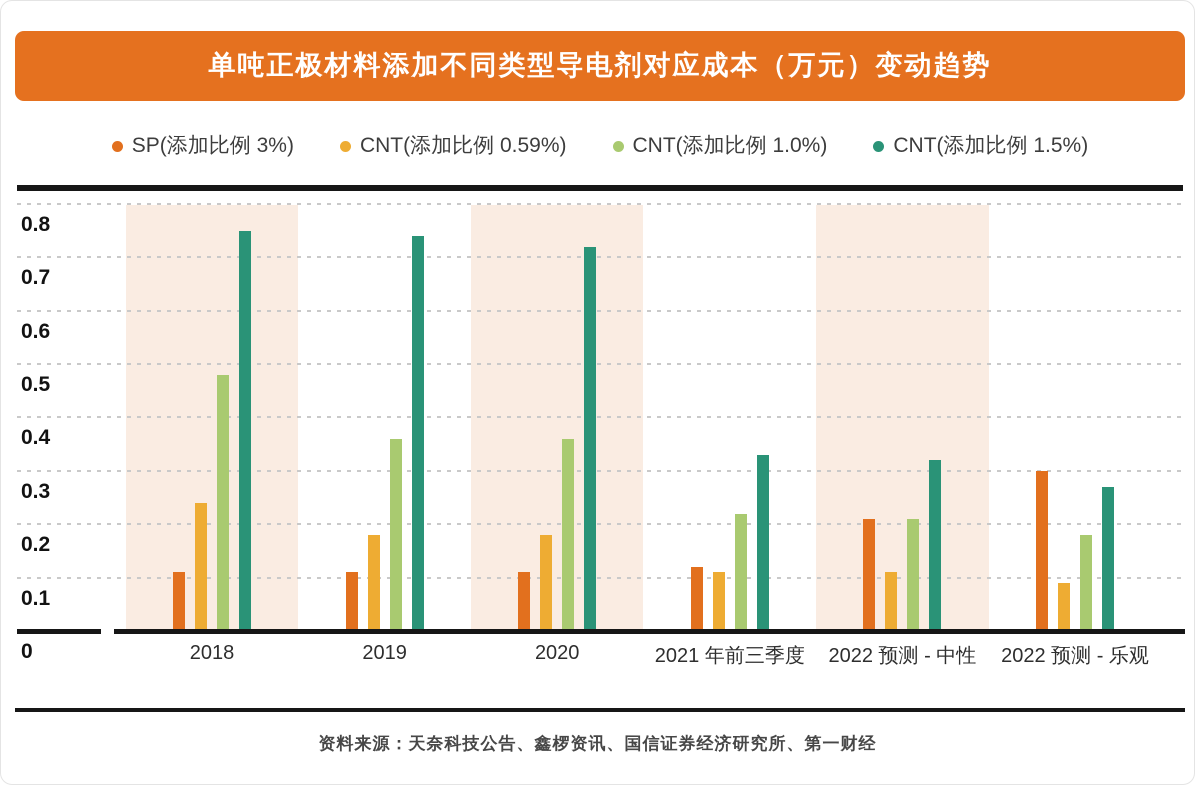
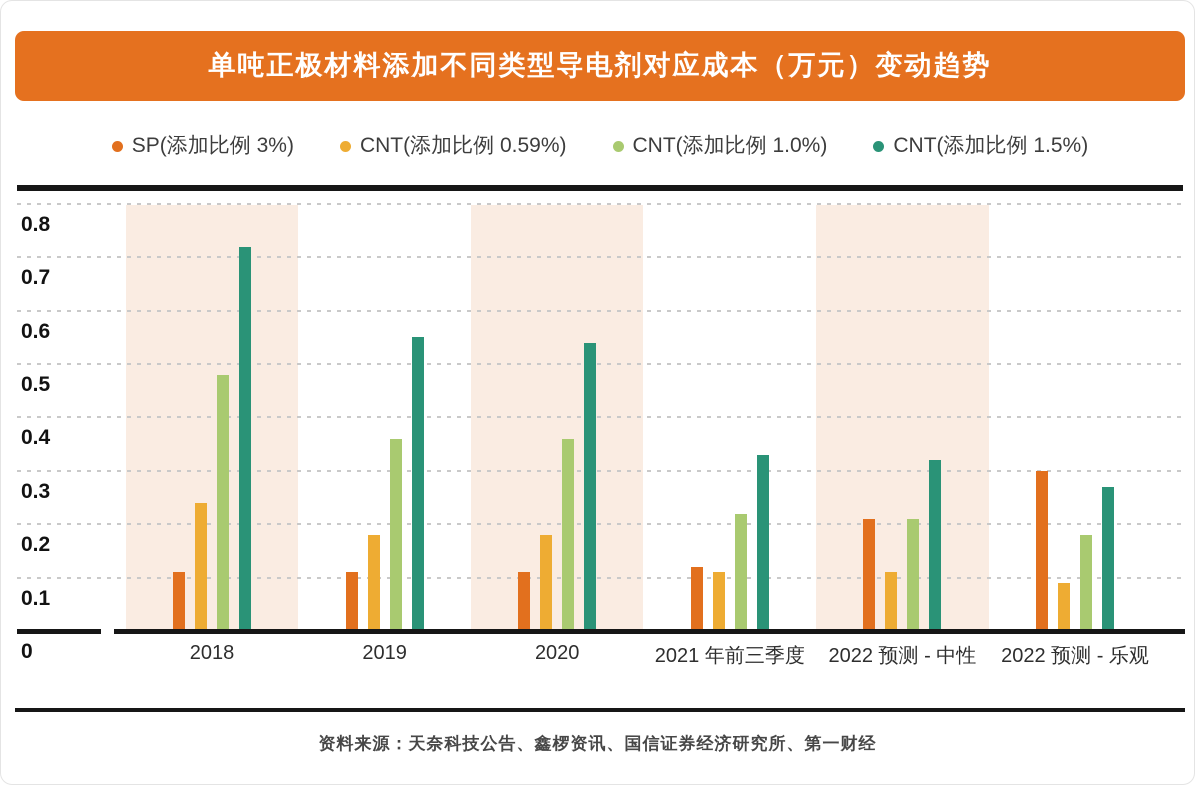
CNT(添加比例 1.5%)/2018: 0.75 -> 0.72
CNT(添加比例 1.5%)/2019: 0.74 -> 0.55
CNT(添加比例 1.5%)/2020: 0.72 -> 0.54
